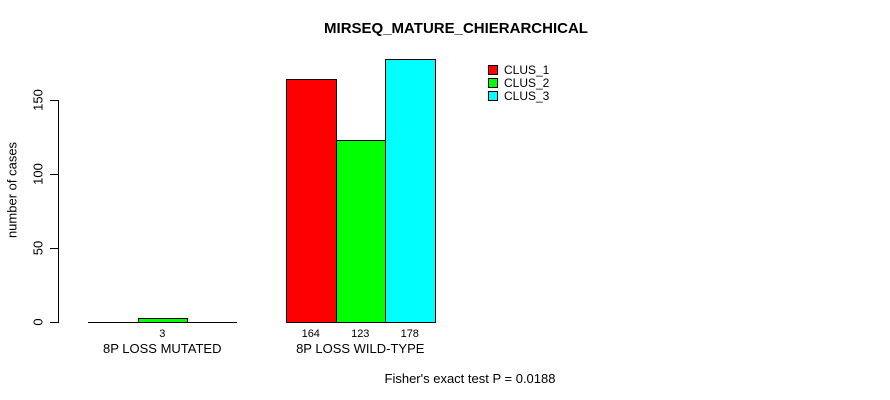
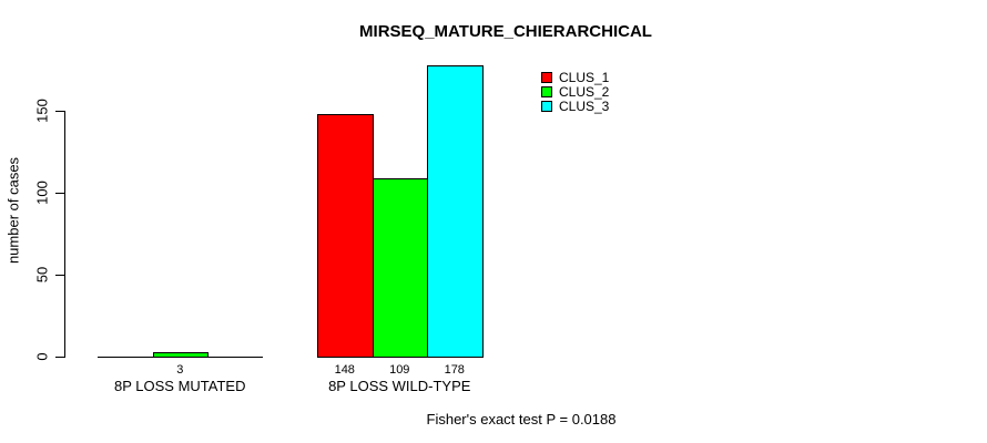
CLUS_1/8P LOSS WILD-TYPE: 164 -> 148
CLUS_2/8P LOSS WILD-TYPE: 123 -> 109
